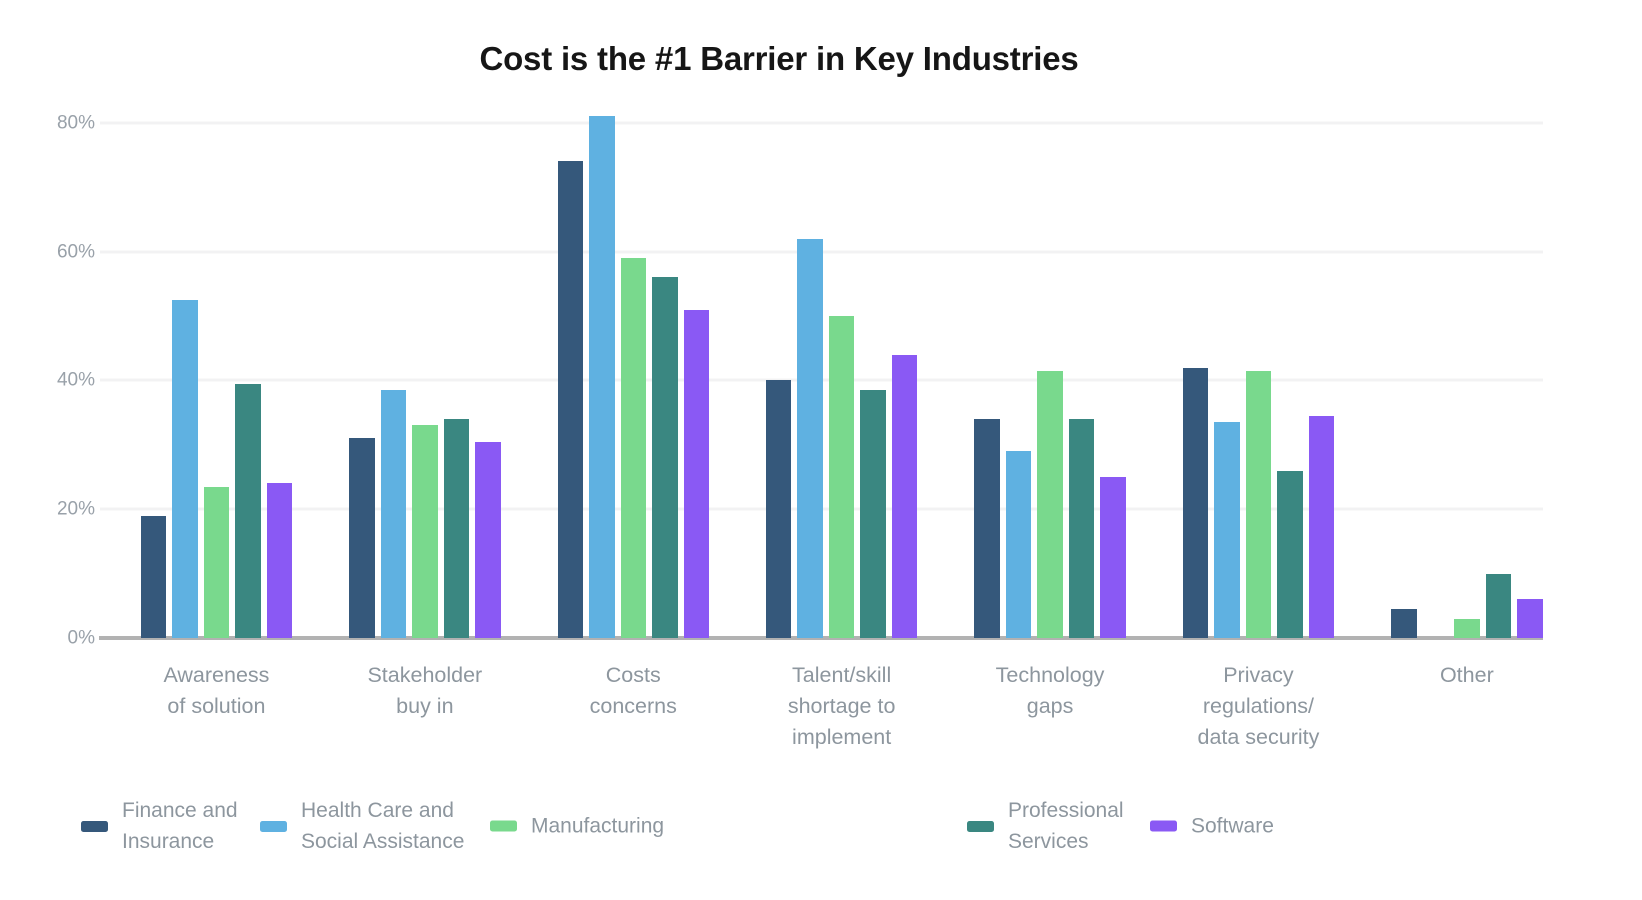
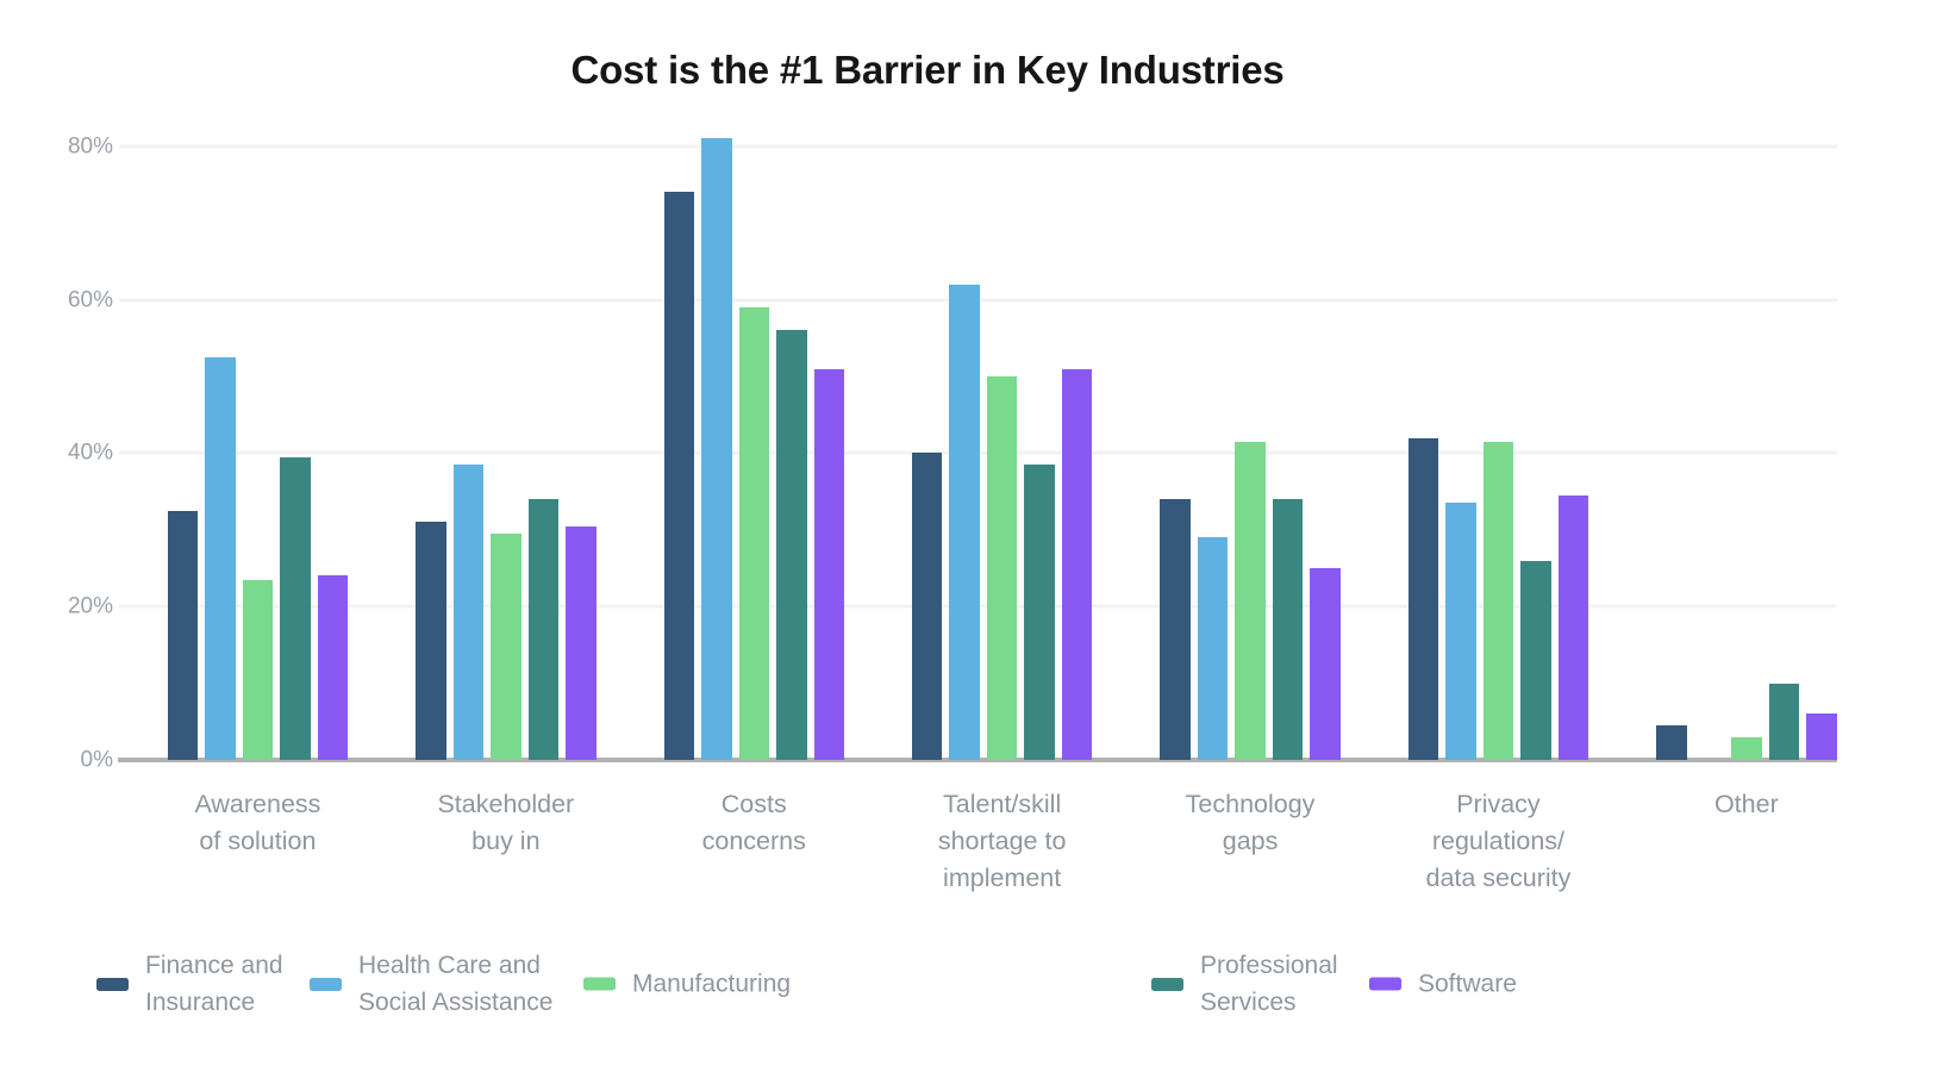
Finance and Insurance/Awareness of solution: 19% -> 32%
Manufacturing/Stakeholder buy in: 33% -> 30%
Software/Talent/skill shortage to implement: 44% -> 51%
